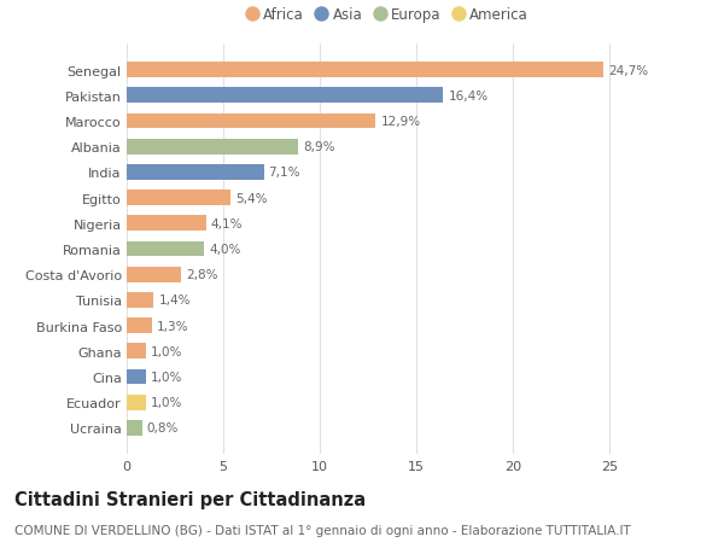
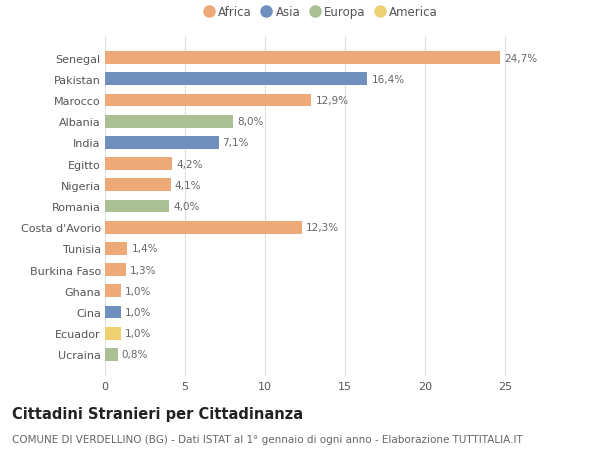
Albania: 8,9% -> 8,0%
Egitto: 5,4% -> 4,2%
Costa d'Avorio: 2,8% -> 12,3%
